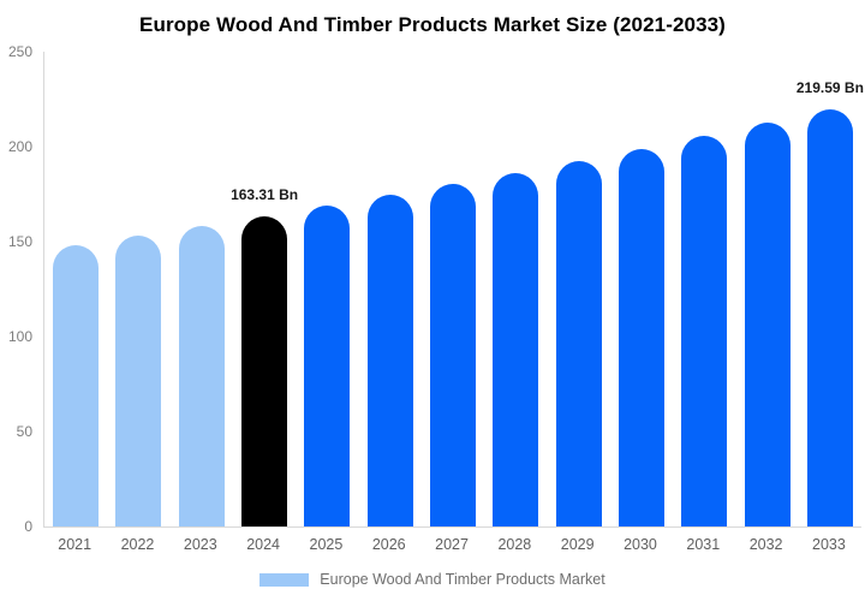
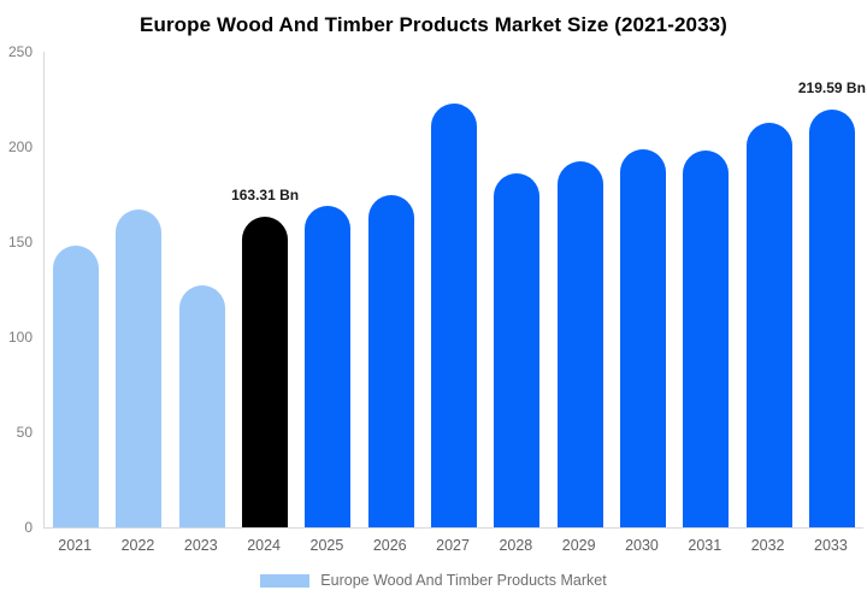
2022: 153 -> 167
2023: 158 -> 127
2027: 180 -> 223
2031: 206 -> 198
